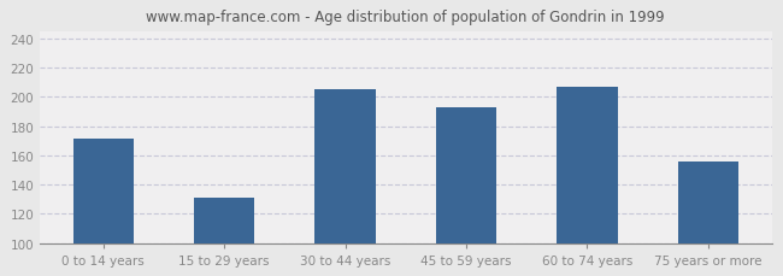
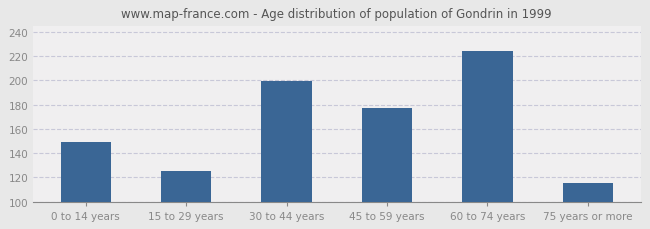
0 to 14 years: 171 -> 149
15 to 29 years: 131 -> 125
30 to 44 years: 205 -> 199
45 to 59 years: 193 -> 177
60 to 74 years: 207 -> 224
75 years or more: 156 -> 115
